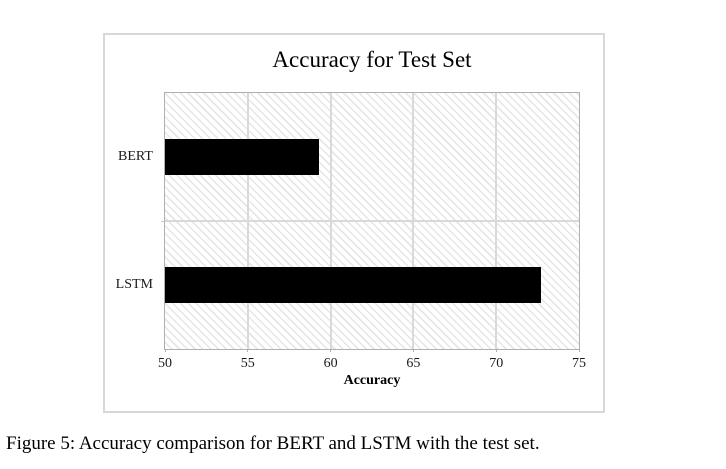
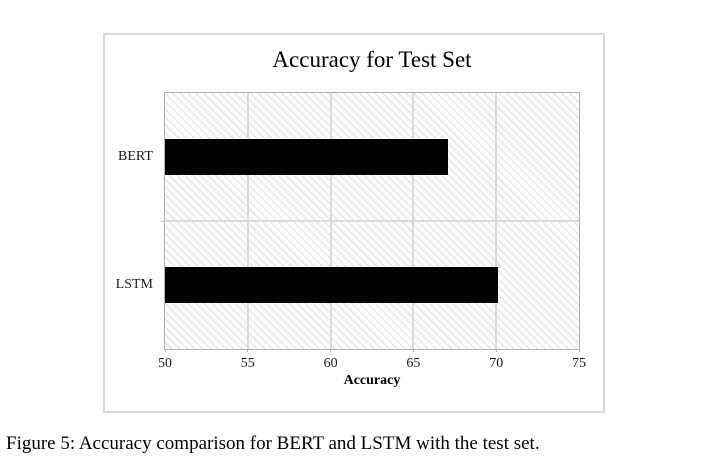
BERT: 59.3 -> 67.1
LSTM: 72.7 -> 70.1
